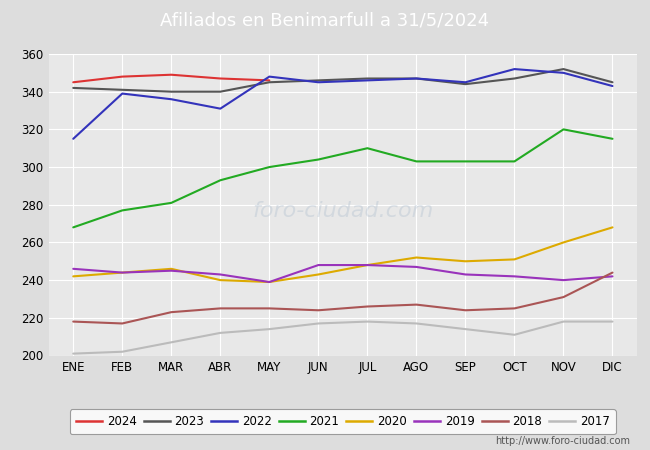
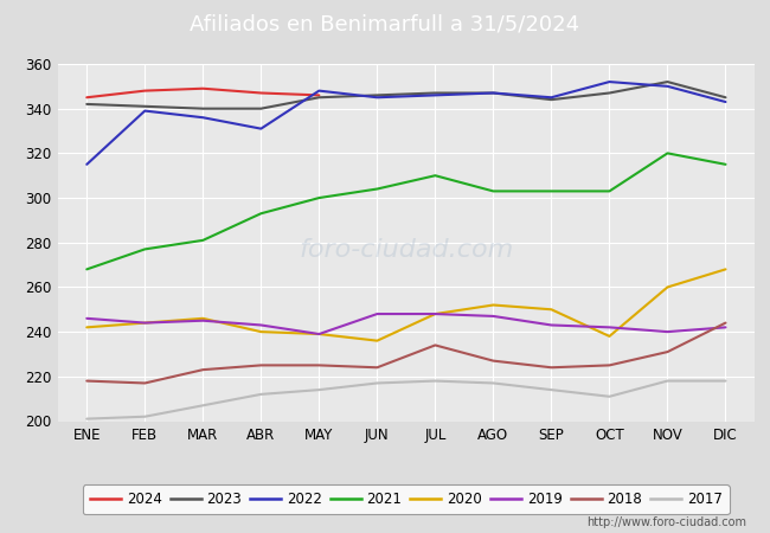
2020/JUN: 243 -> 236
2018/JUL: 226 -> 234
2020/OCT: 251 -> 238
